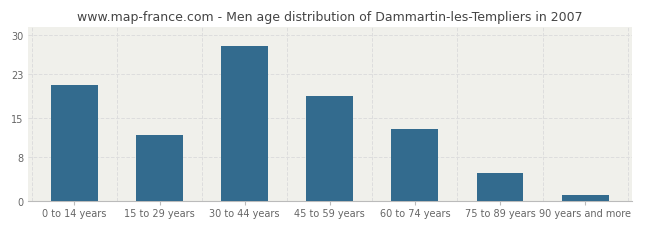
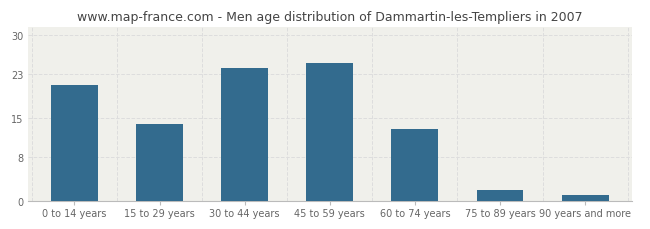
15 to 29 years: 12 -> 14
30 to 44 years: 28 -> 24
45 to 59 years: 19 -> 25
75 to 89 years: 5 -> 2
